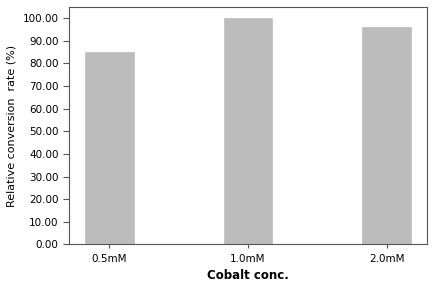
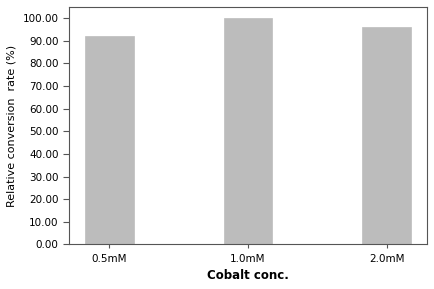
0.5mM: 85 -> 92
